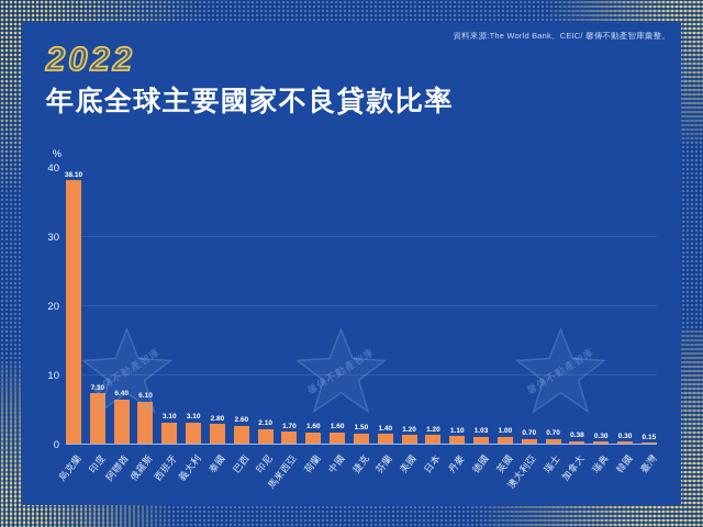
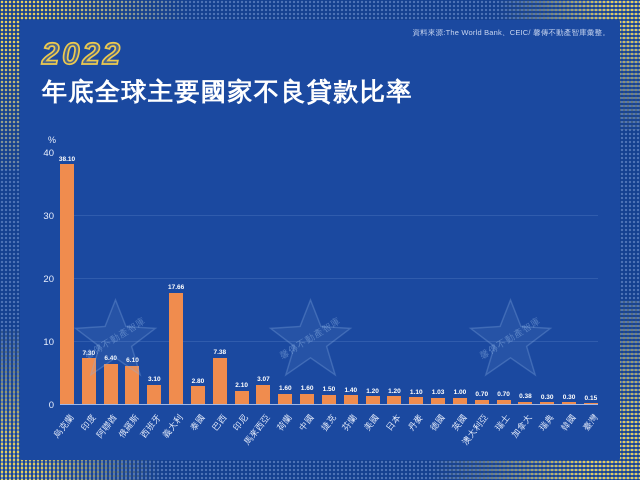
義大利: 3.10 -> 17.66
巴西: 2.60 -> 7.38
馬來西亞: 1.70 -> 3.07
